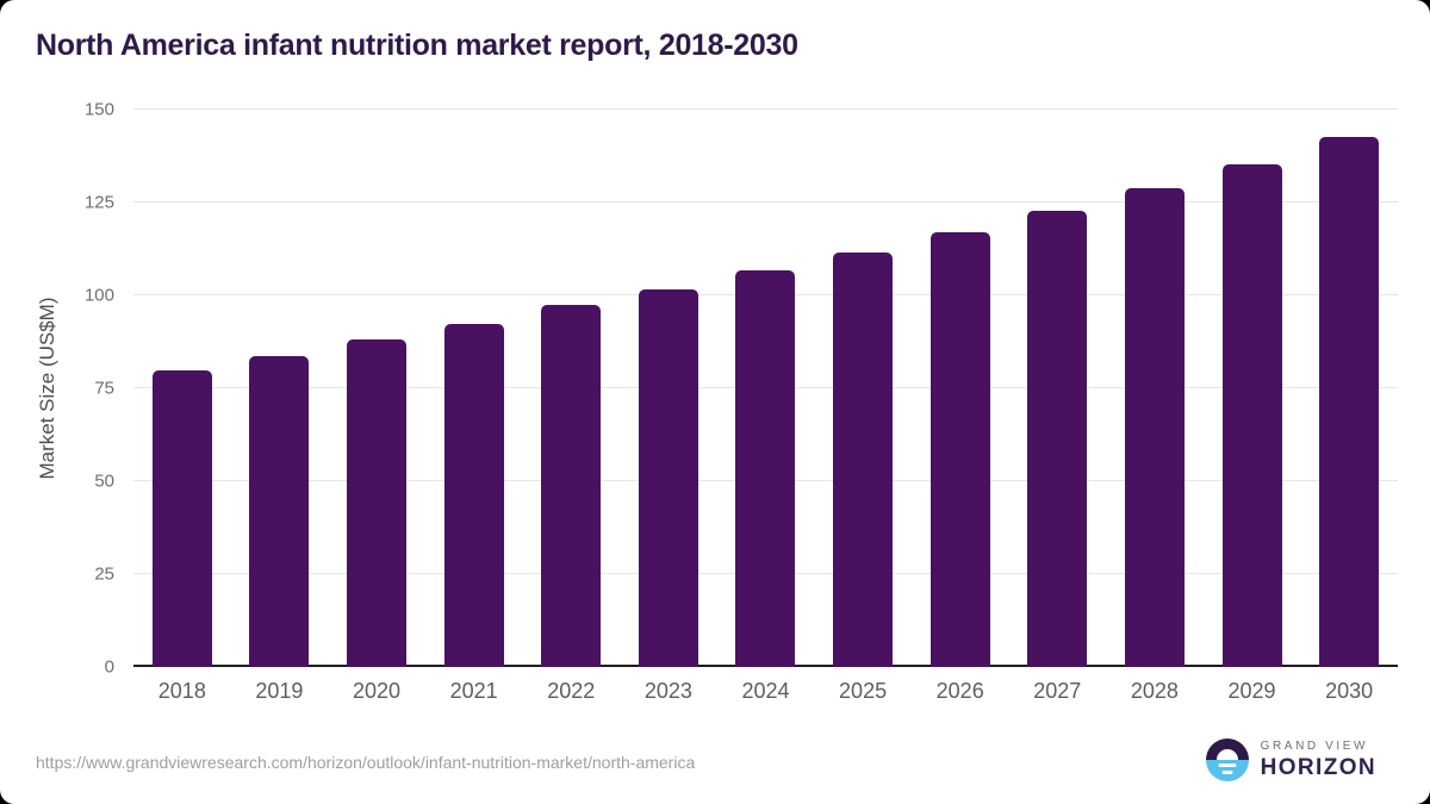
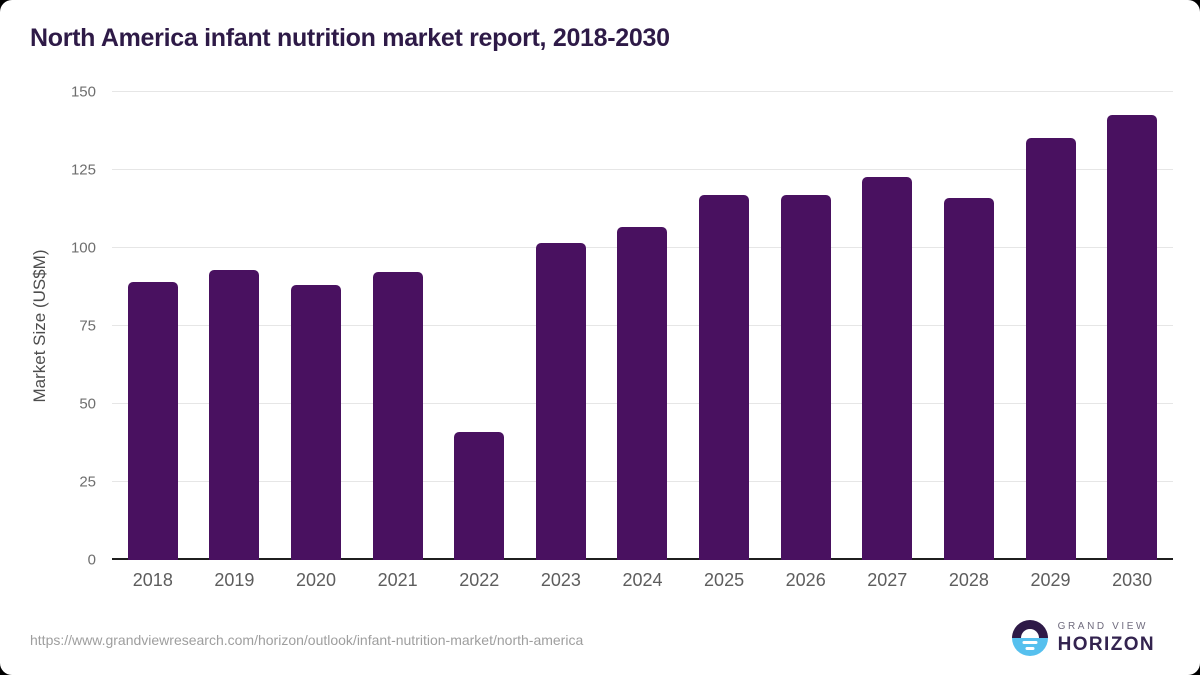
2018: 80 -> 89
2019: 84 -> 93
2022: 97 -> 41
2025: 112 -> 117
2028: 129 -> 116
